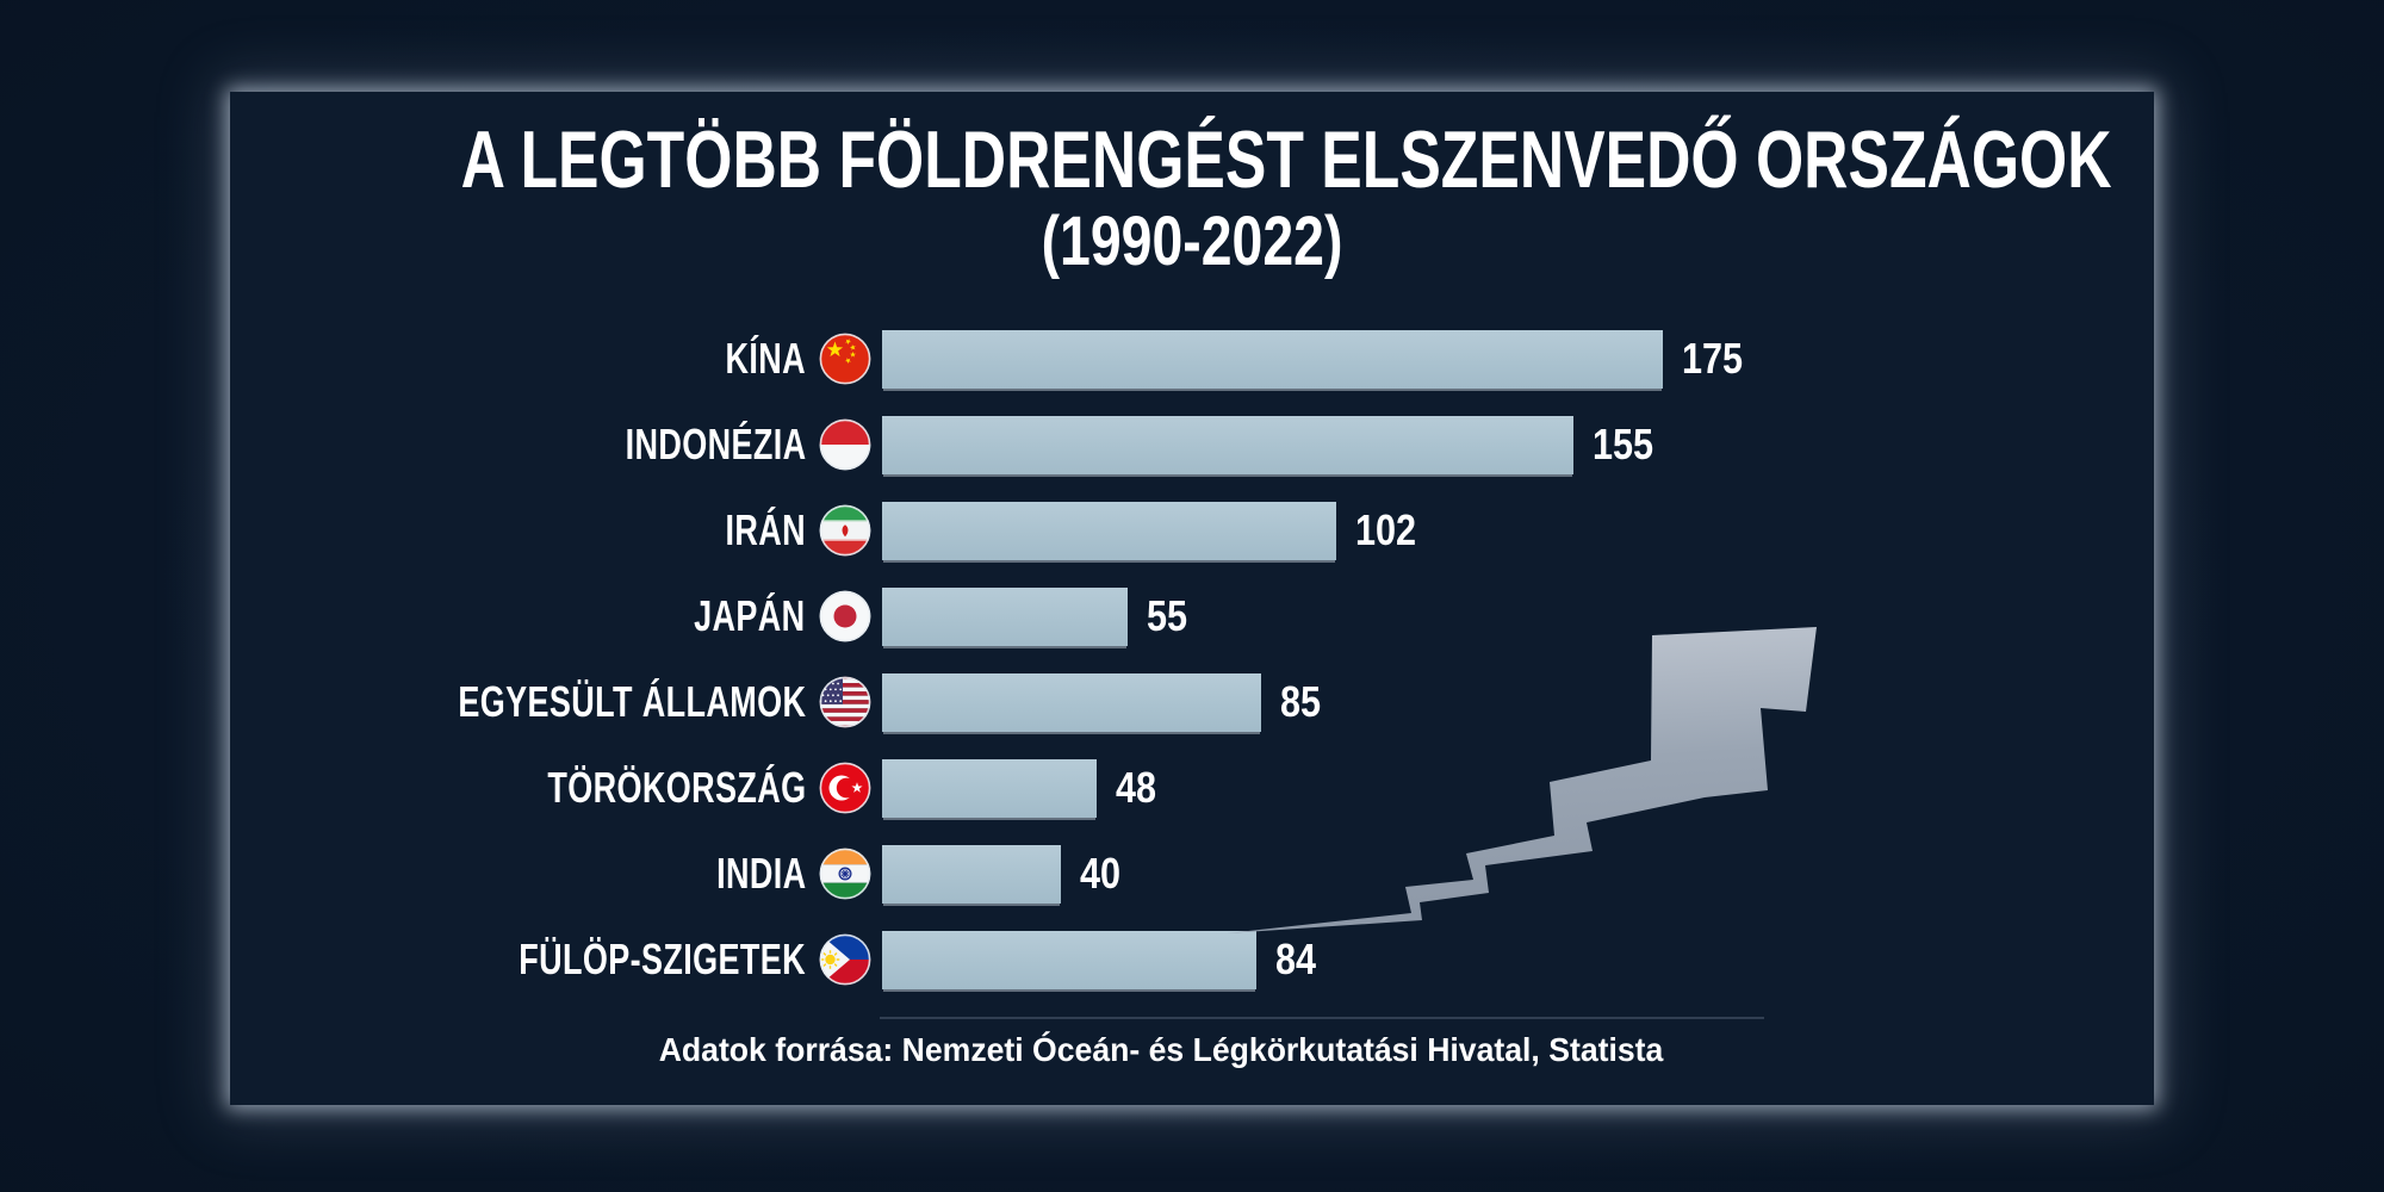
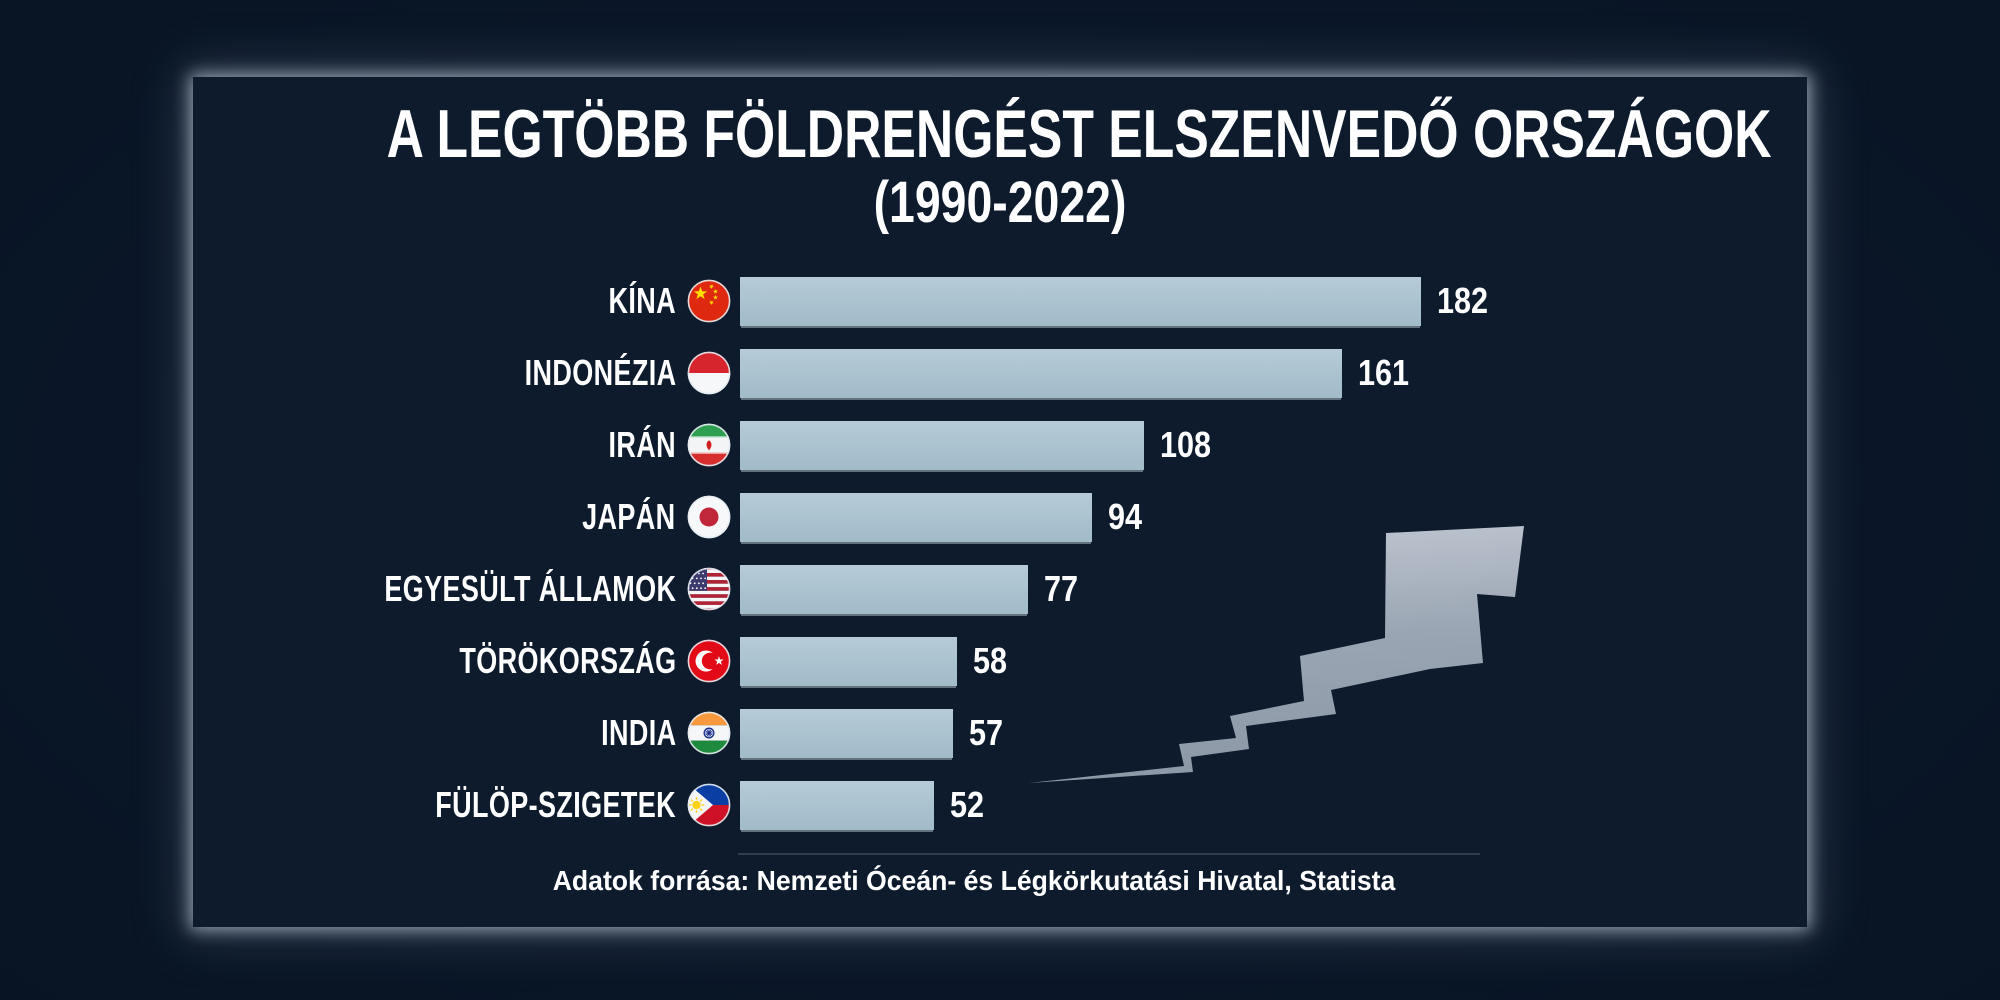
KÍNA: 175 -> 182
INDONÉZIA: 155 -> 161
IRÁN: 102 -> 108
JAPÁN: 55 -> 94
EGYESÜLT ÁLLAMOK: 85 -> 77
TÖRÖKORSZÁG: 48 -> 58
INDIA: 40 -> 57
FÜLÖP-SZIGETEK: 84 -> 52
